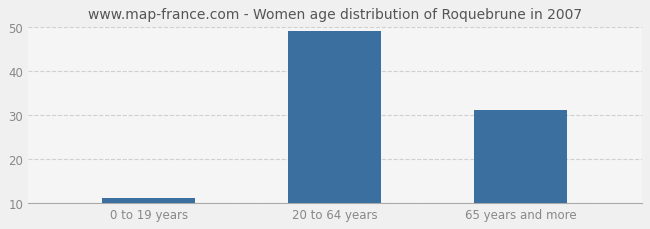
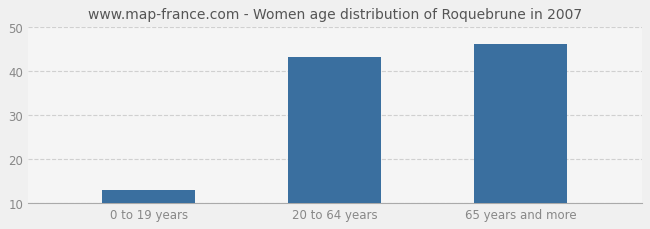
0 to 19 years: 11 -> 13
20 to 64 years: 49 -> 43
65 years and more: 31 -> 46
